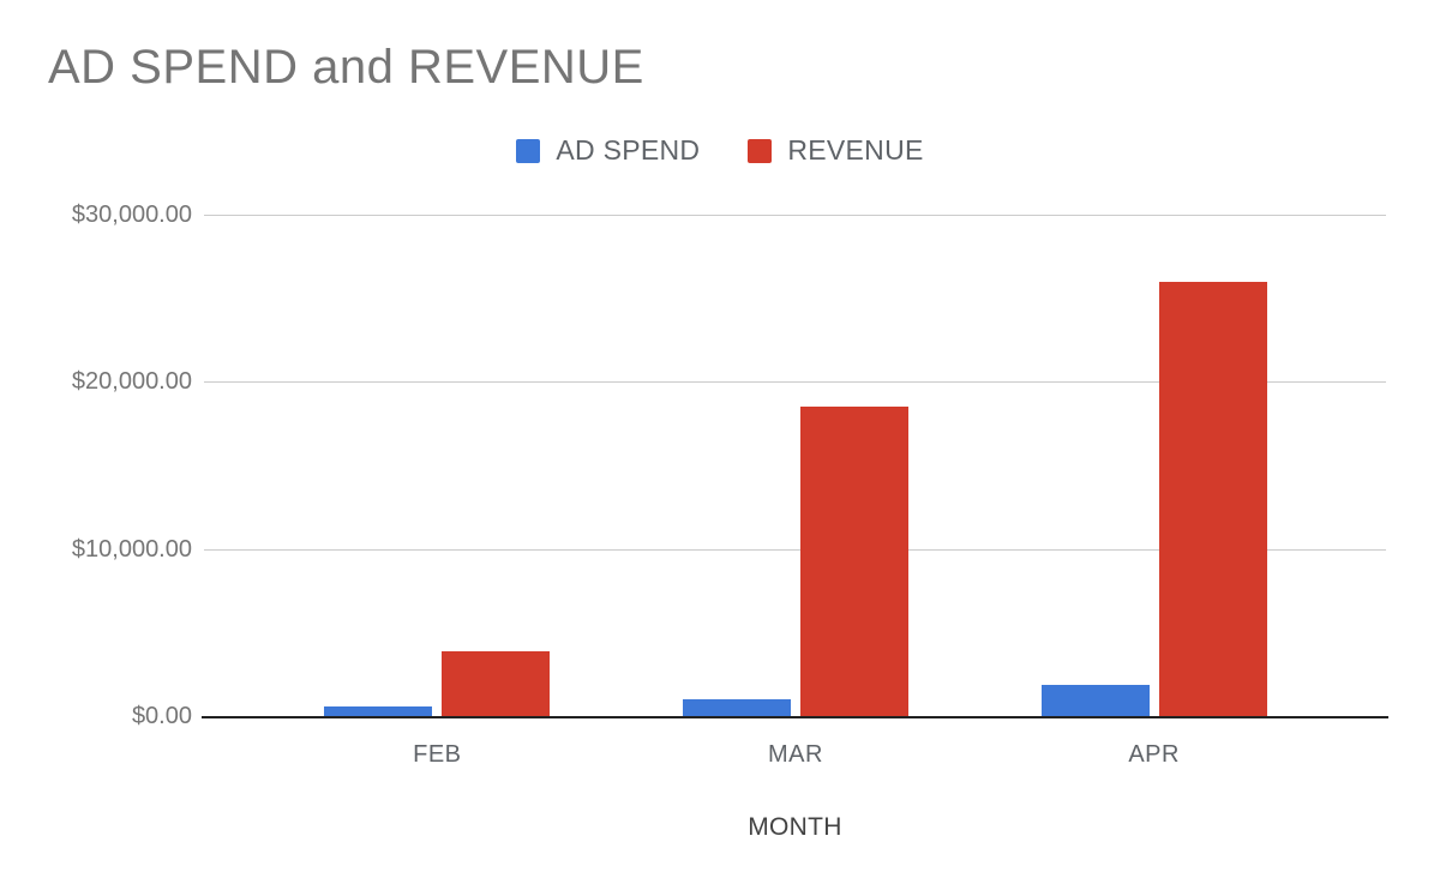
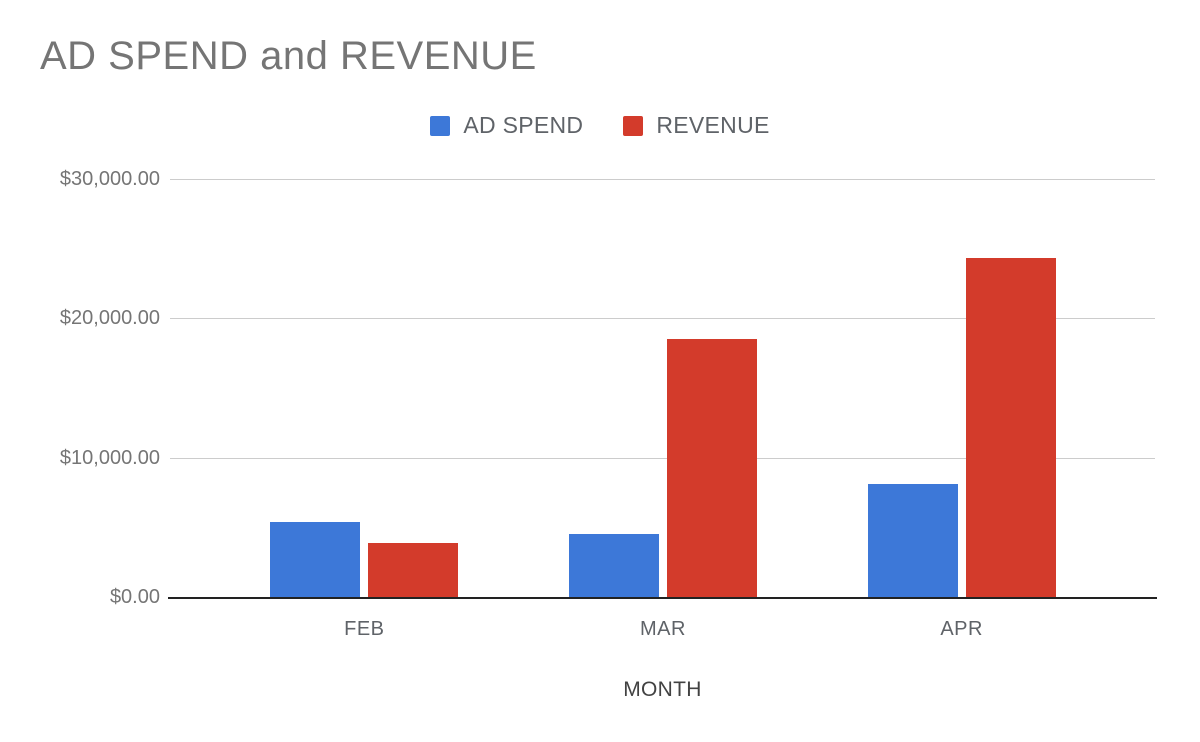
AD SPEND/FEB: $600 -> $5400
AD SPEND/MAR: $1000 -> $4500
AD SPEND/APR: $1900 -> $8100
REVENUE/APR: $26000 -> $24300
